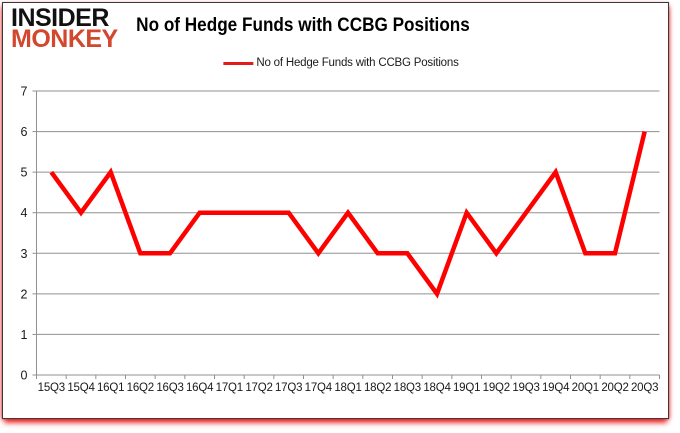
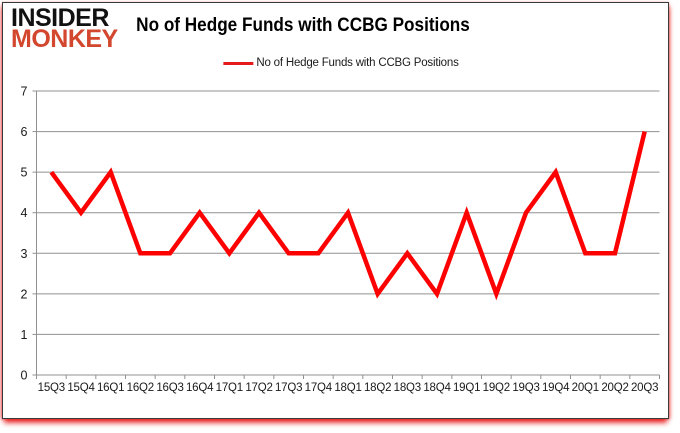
17Q1: 4 -> 3
17Q3: 4 -> 3
18Q2: 3 -> 2
19Q2: 3 -> 2
